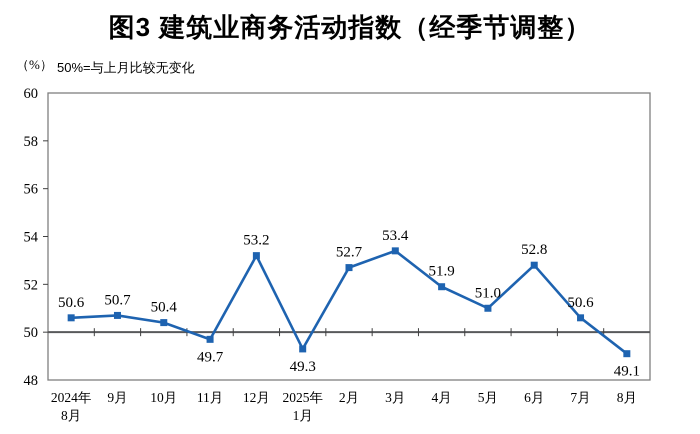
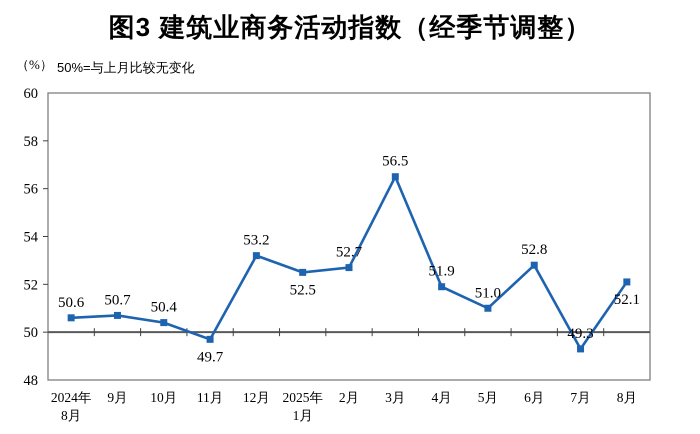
2025年 1月: 49.3 -> 52.5
3月: 53.4 -> 56.5
7月: 50.6 -> 49.3
8月: 49.1 -> 52.1
